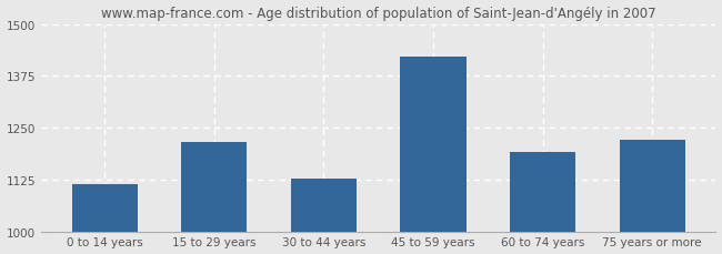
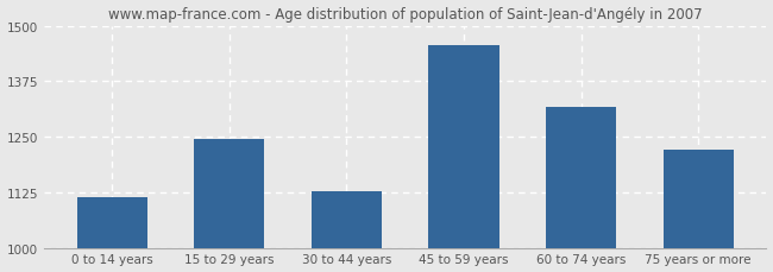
15 to 29 years: 1215 -> 1245
45 to 59 years: 1420 -> 1455
60 to 74 years: 1190 -> 1318
